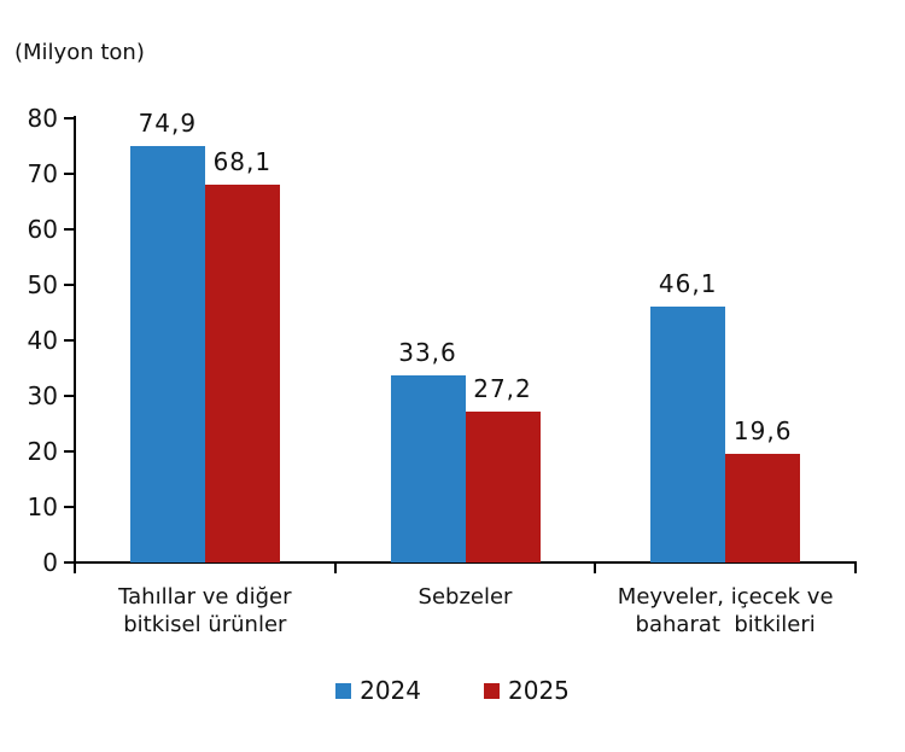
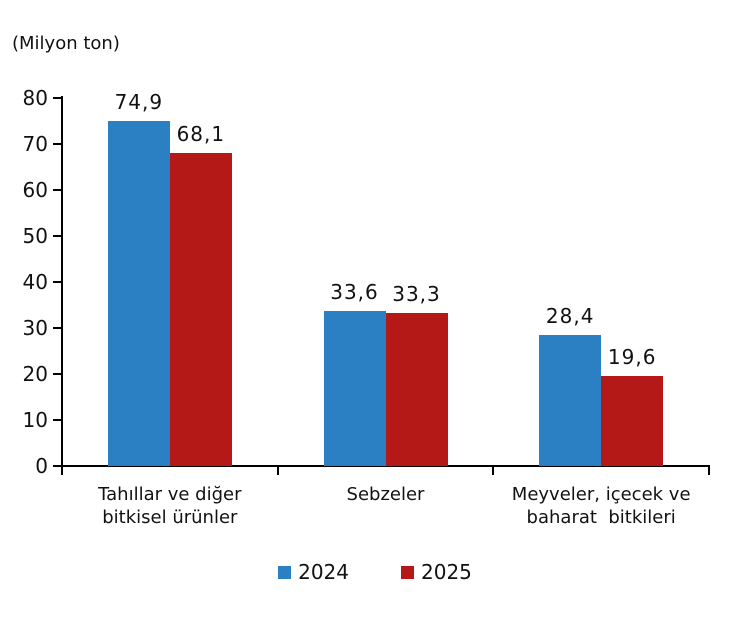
2025/Sebzeler: 27,2 -> 33,3
2024/Meyveler, içecek ve baharat bitkileri: 46,1 -> 28,4
